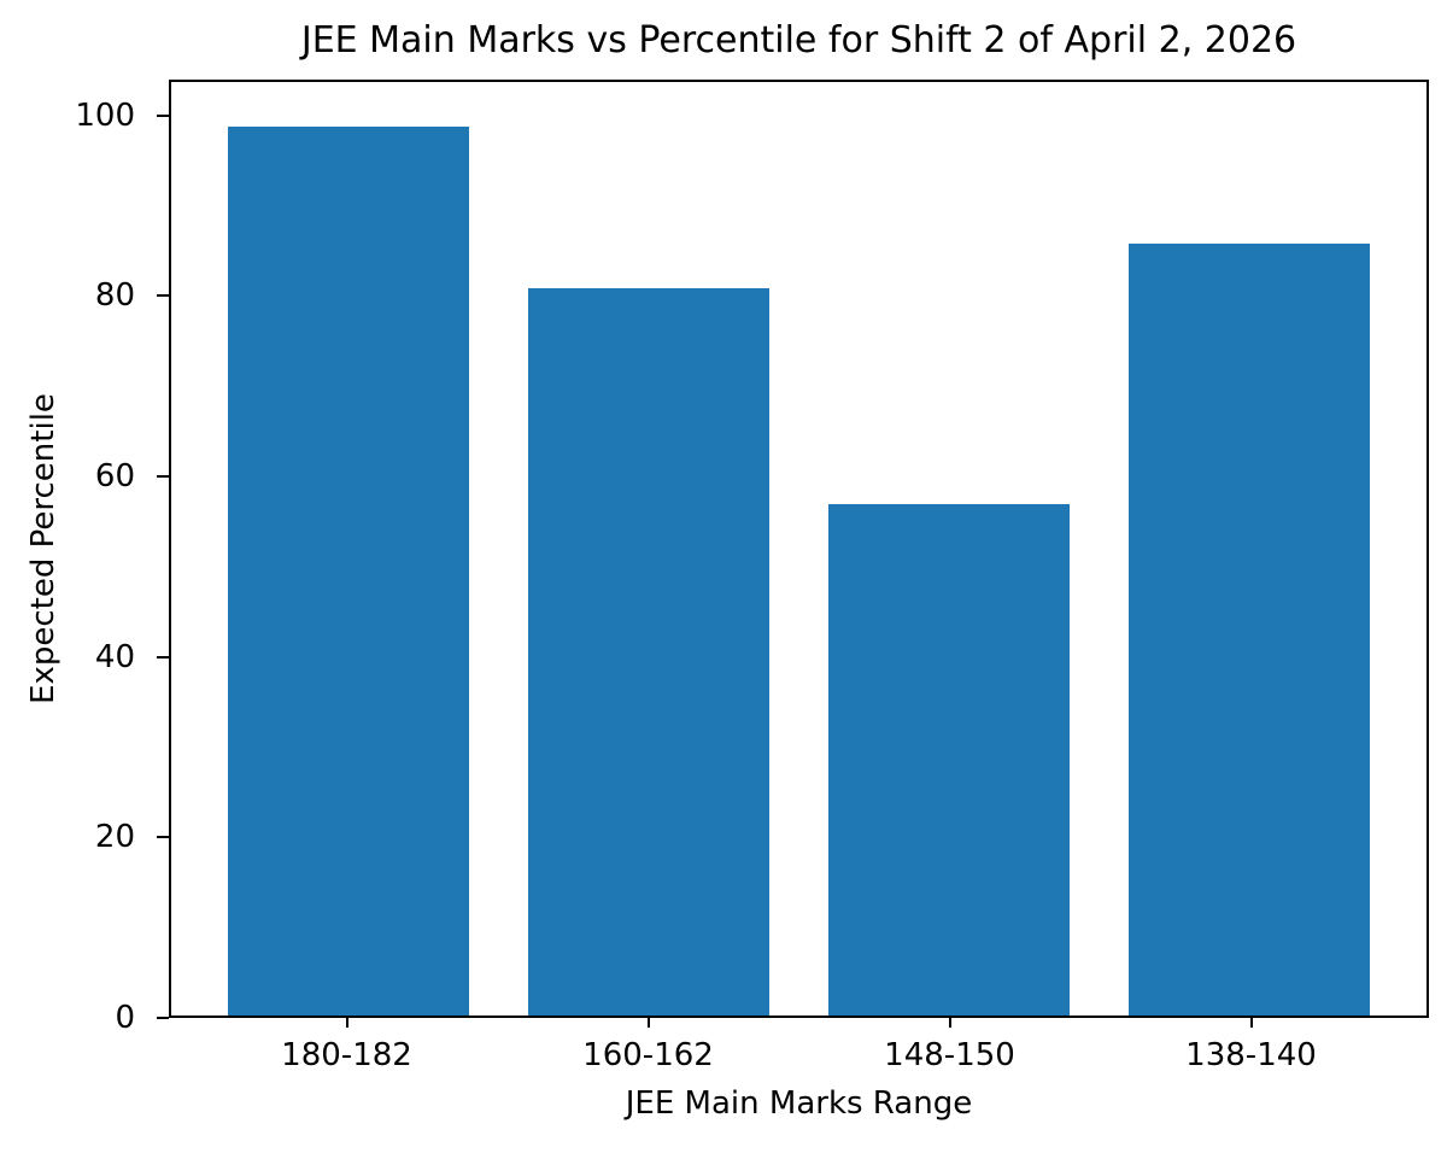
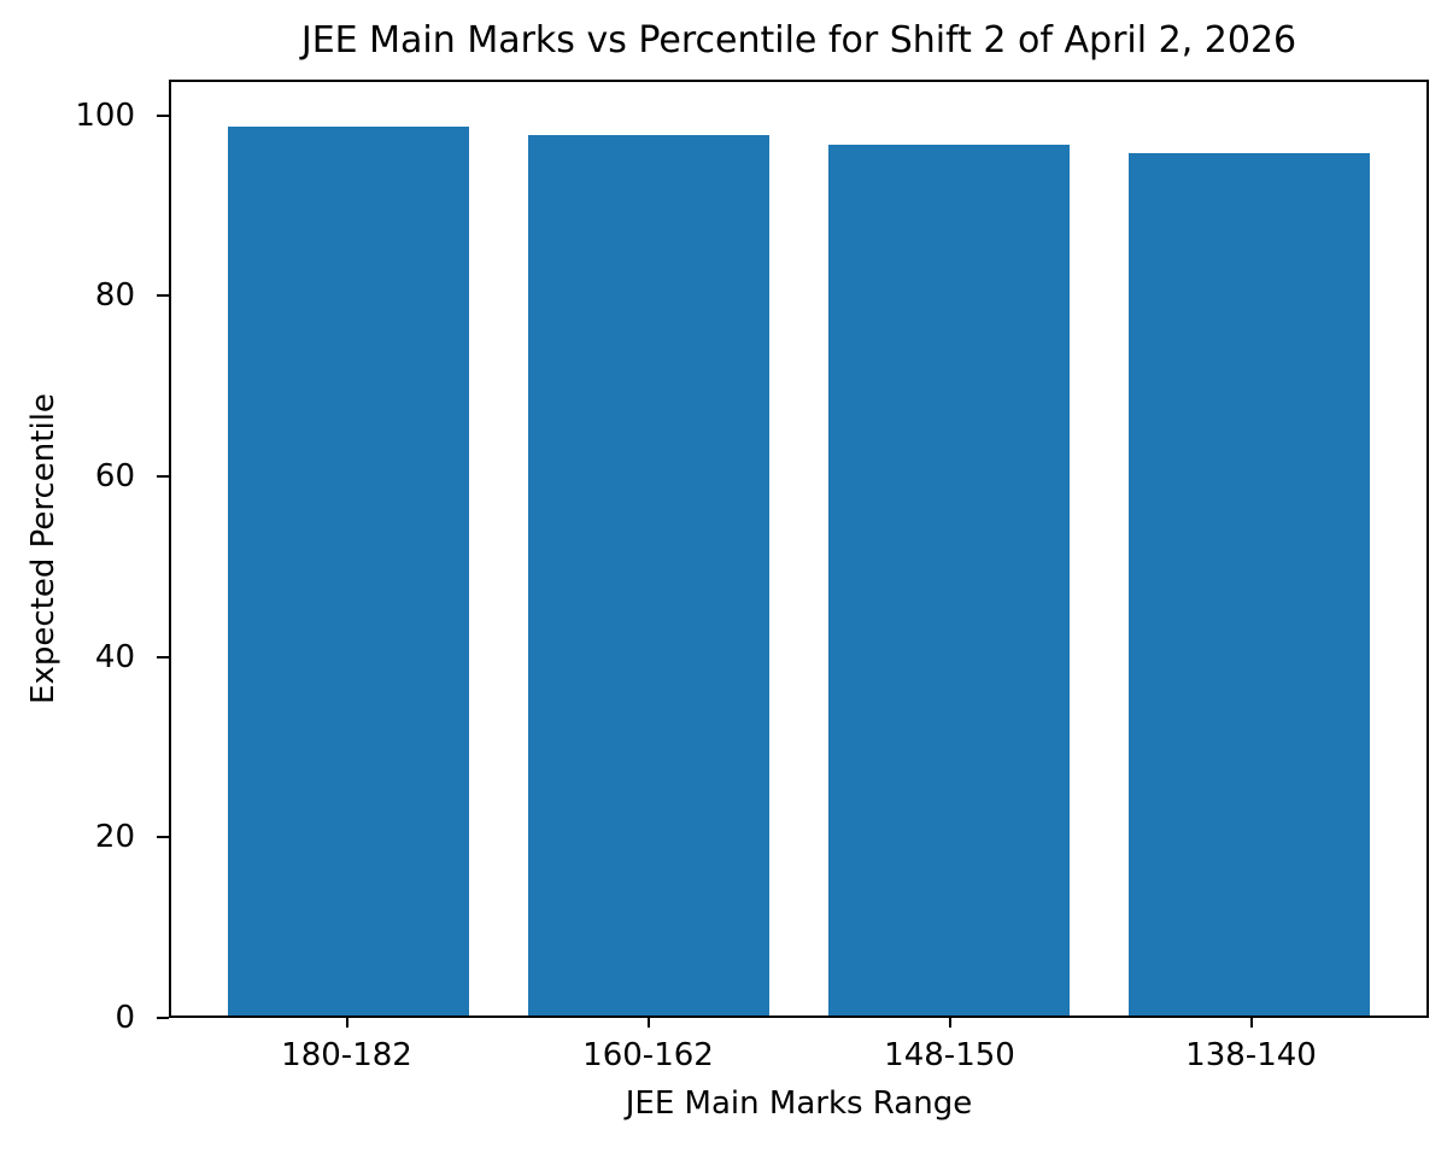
160-162: 81 -> 98
148-150: 57 -> 97
138-140: 86 -> 96
